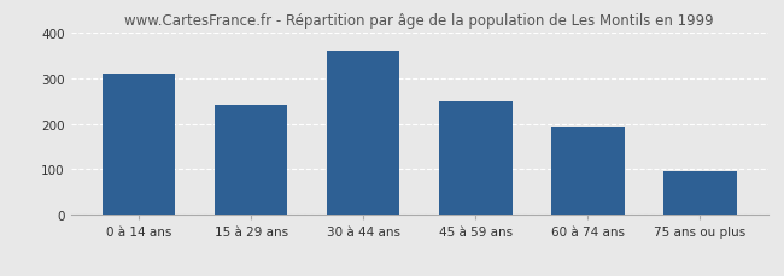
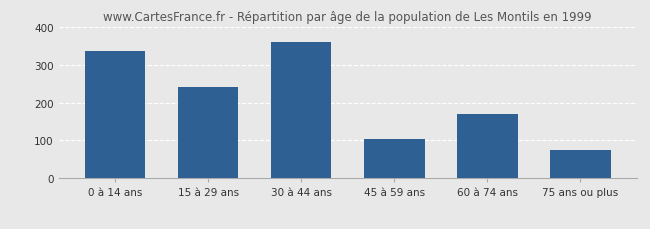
0 à 14 ans: 310 -> 335
45 à 59 ans: 248 -> 105
60 à 74 ans: 193 -> 170
75 ans ou plus: 96 -> 75
